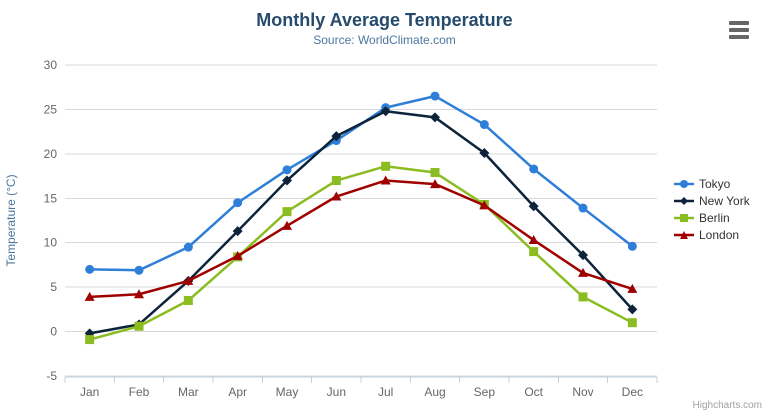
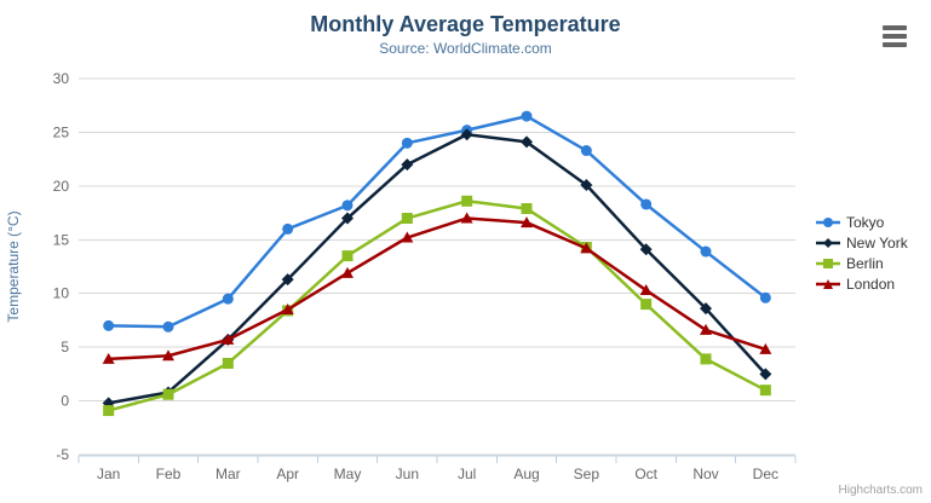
Tokyo/Apr: 14 -> 16
Tokyo/Jun: 22 -> 24
